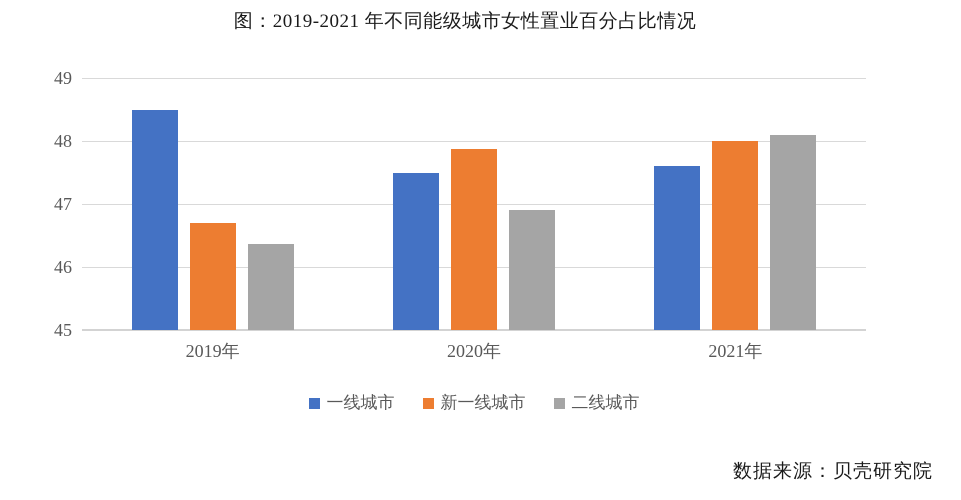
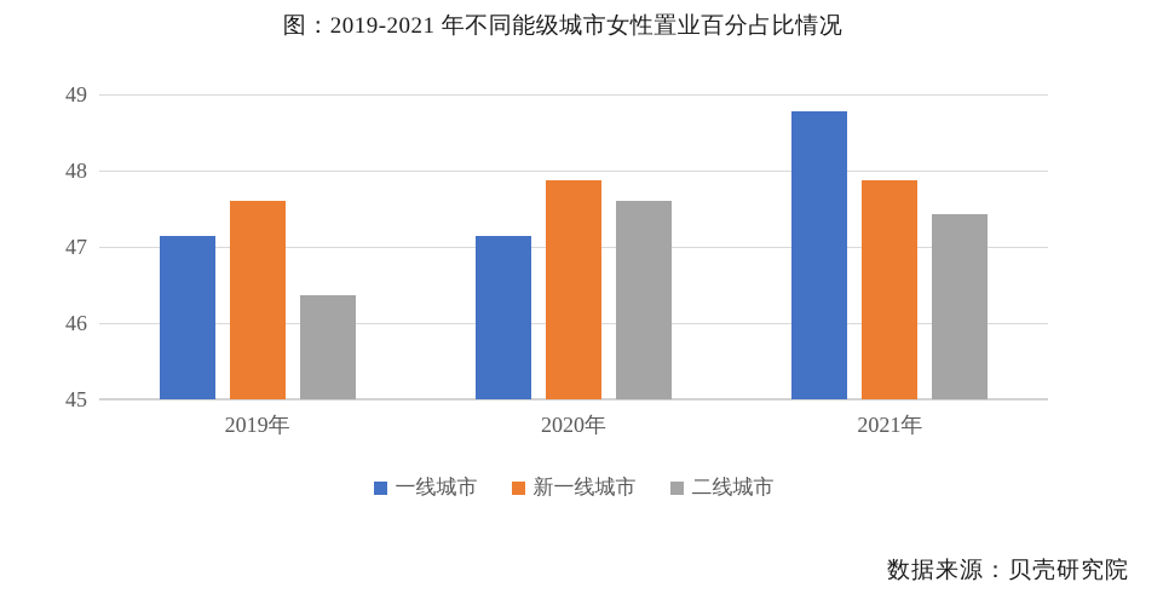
一线城市/2019年: 48.5 -> 47.1
新一线城市/2019年: 46.7 -> 47.6
一线城市/2020年: 47.5 -> 47.1
二线城市/2020年: 46.9 -> 47.6
一线城市/2021年: 47.6 -> 48.8
新一线城市/2021年: 48.0 -> 47.9
二线城市/2021年: 48.1 -> 47.4
